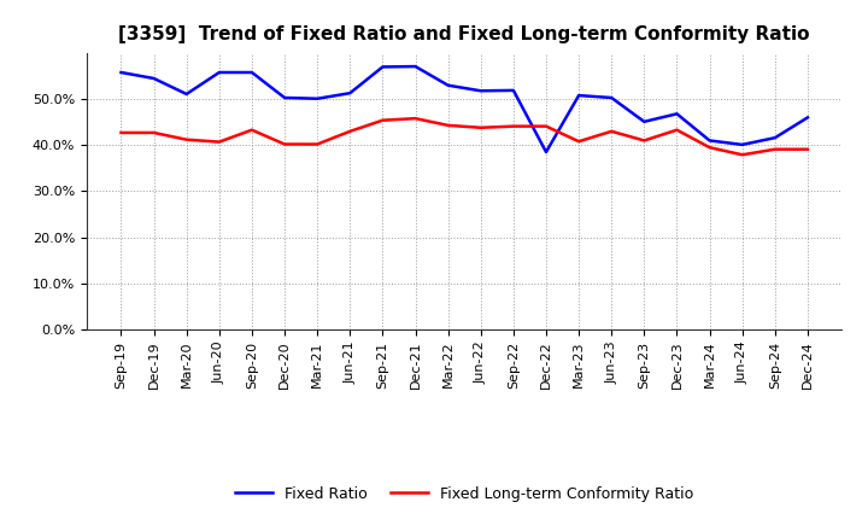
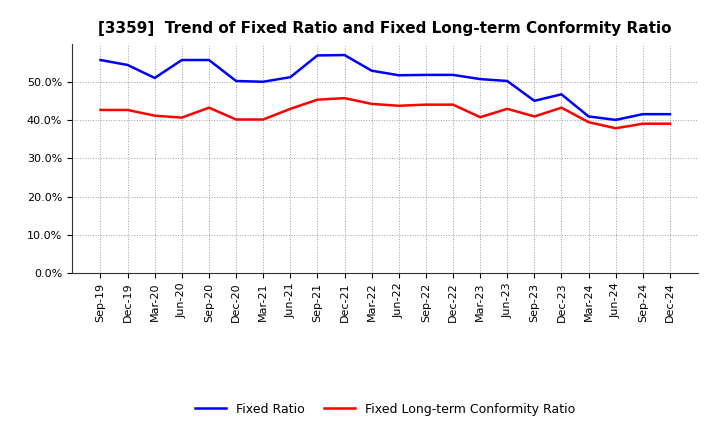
Fixed Ratio/Dec-22: 38.5% -> 51.9%
Fixed Ratio/Dec-24: 46.0% -> 41.6%
